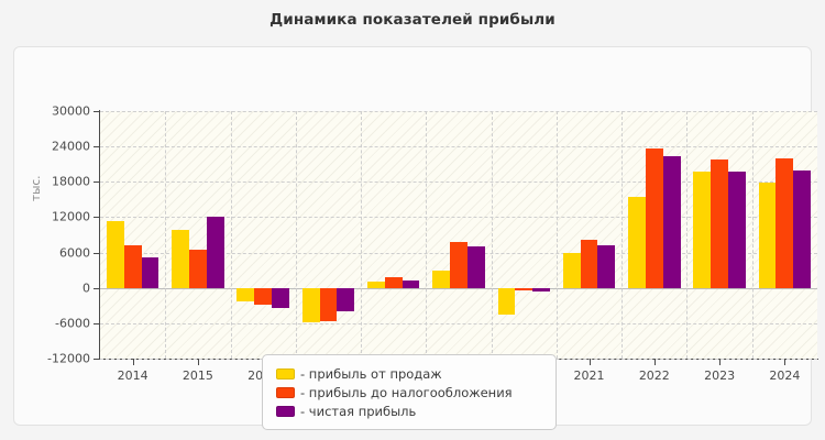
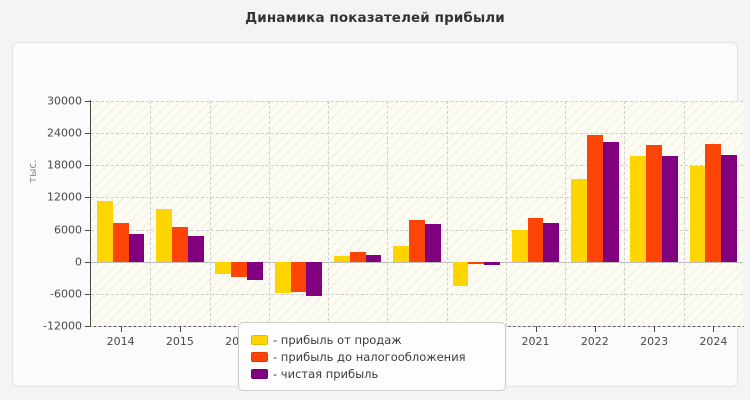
- чистая прибыль/2015: 12000 -> 5000
- чистая прибыль/2017: -4000 -> -6000
